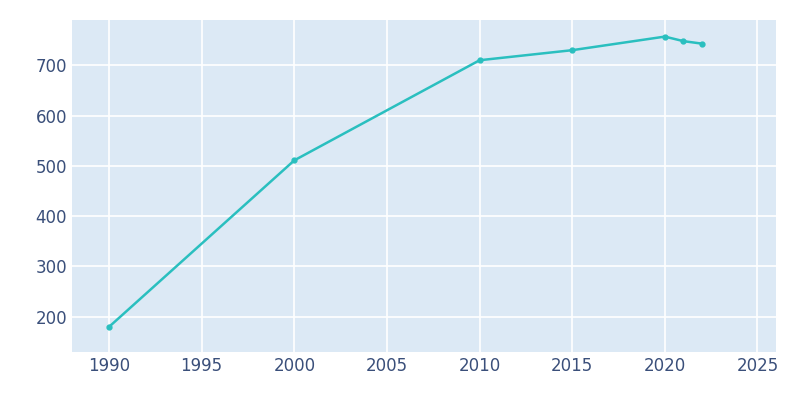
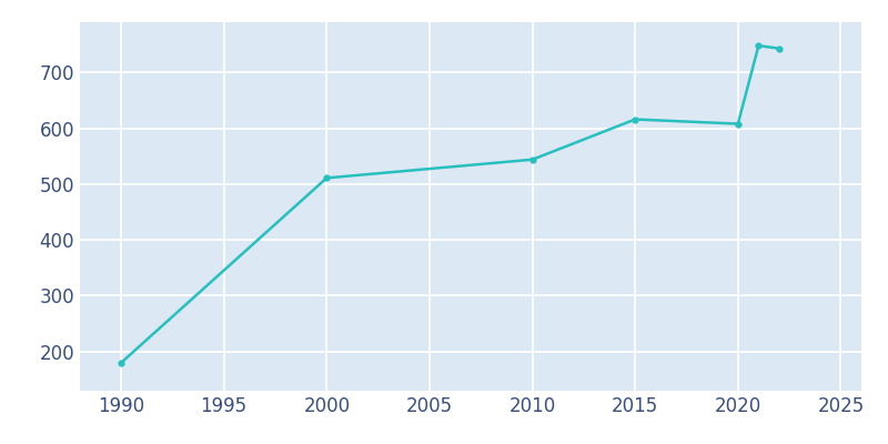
2010: 710 -> 544
2015: 730 -> 616
2020: 757 -> 608
